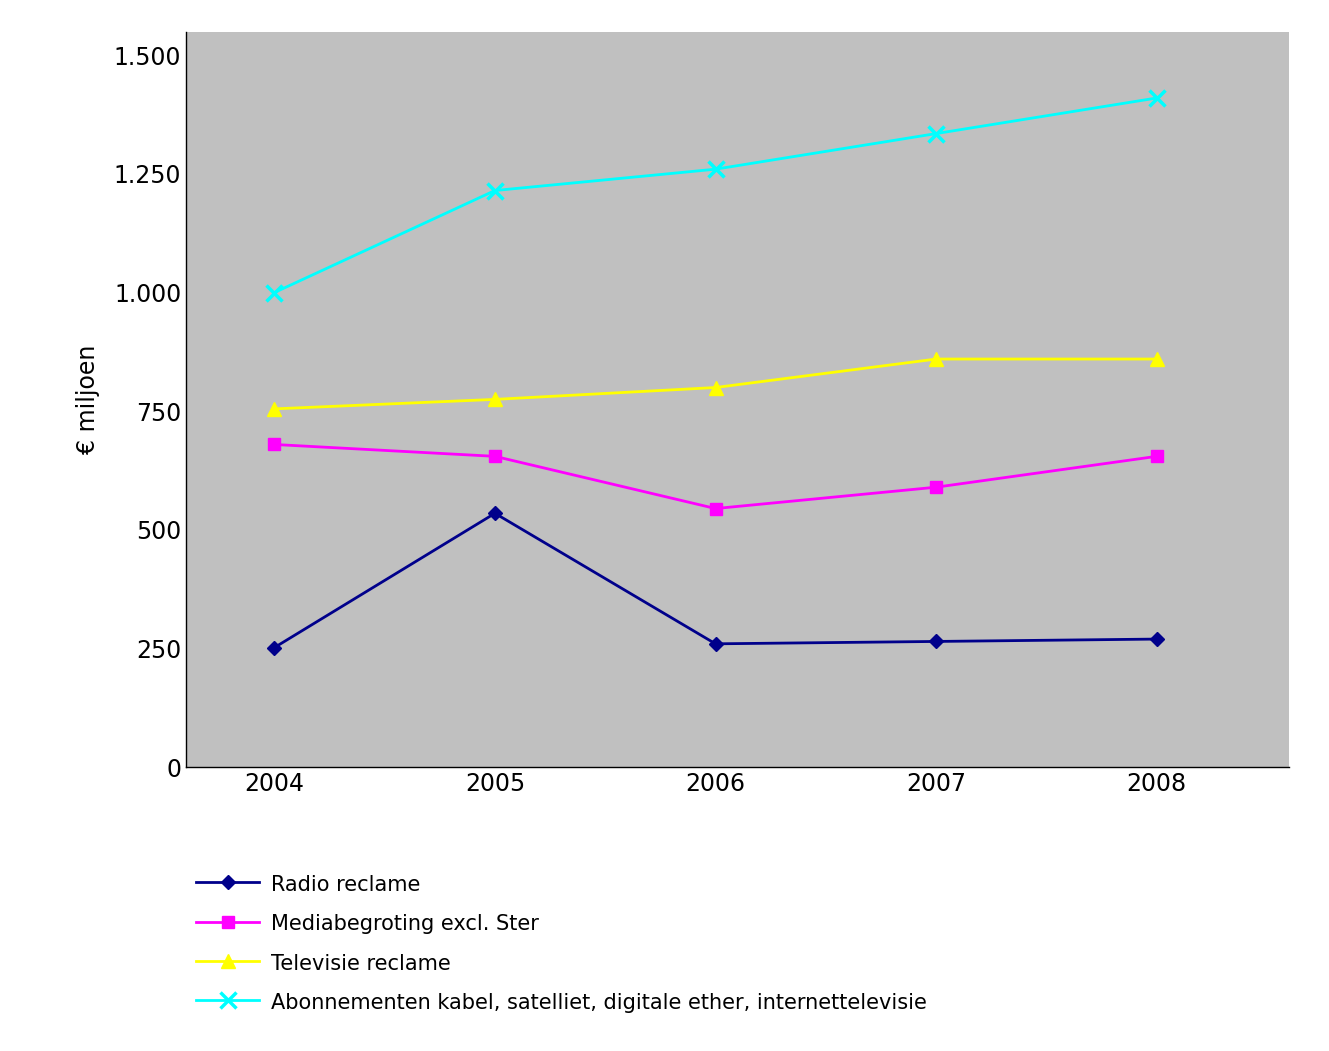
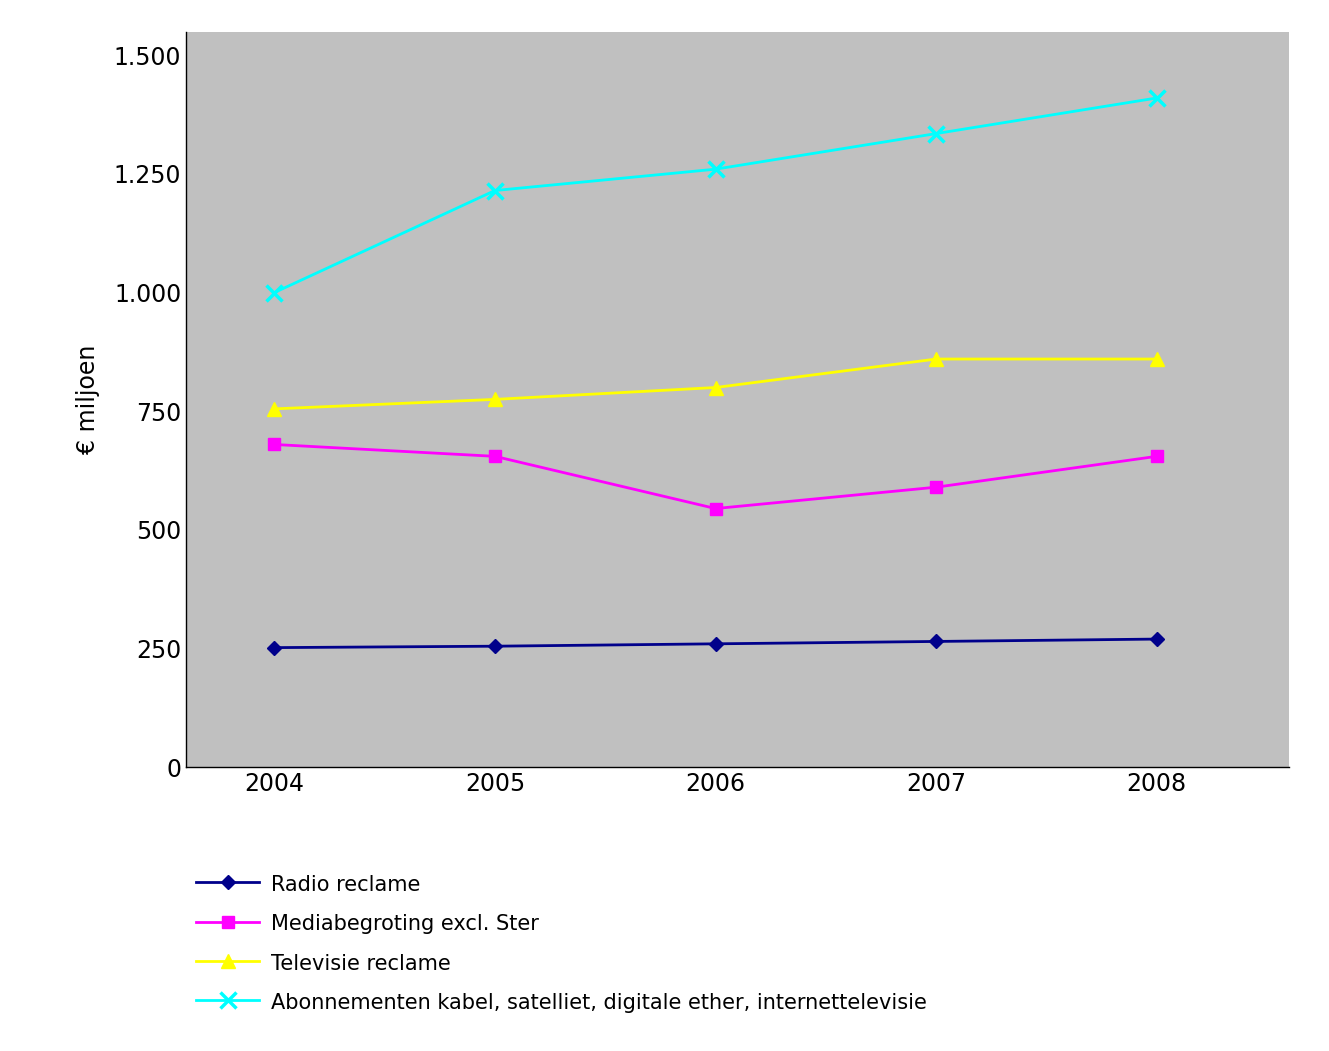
Radio reclame/2005: 535 -> 255
